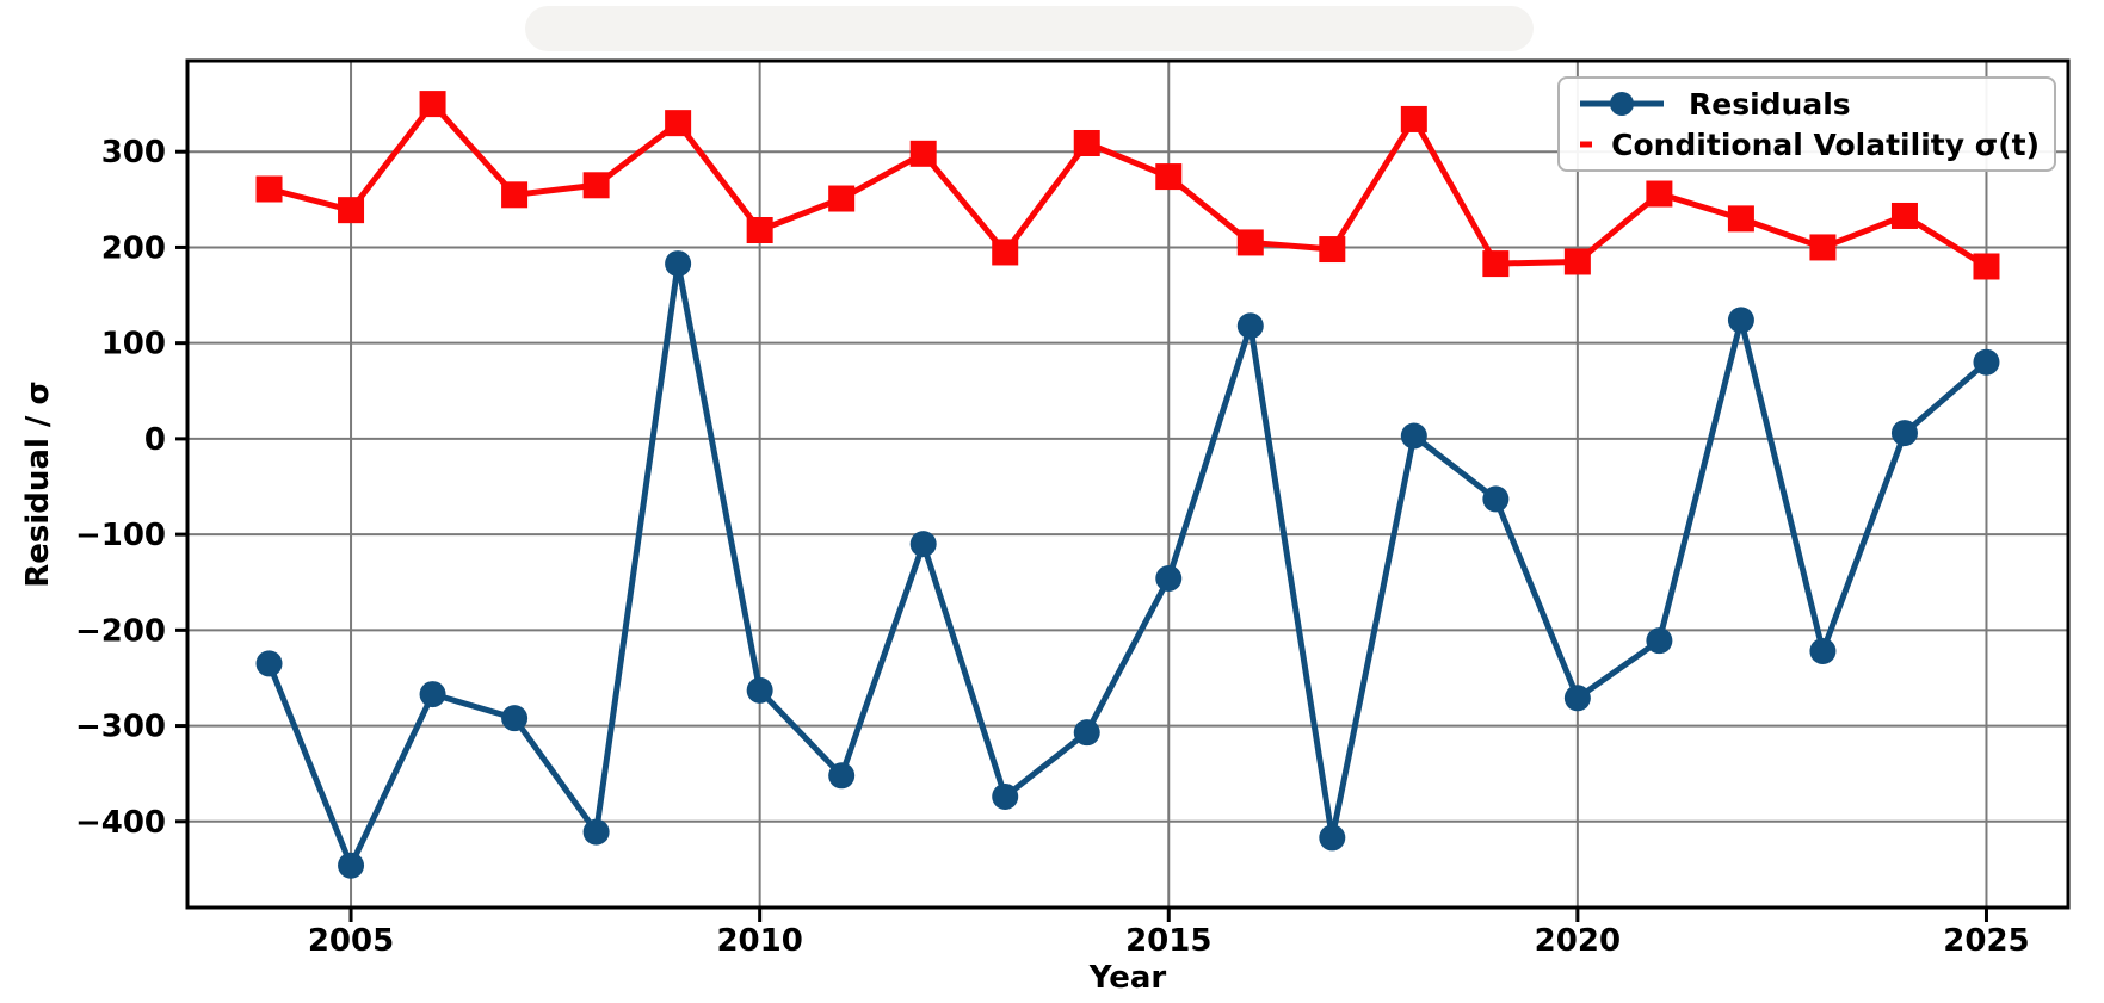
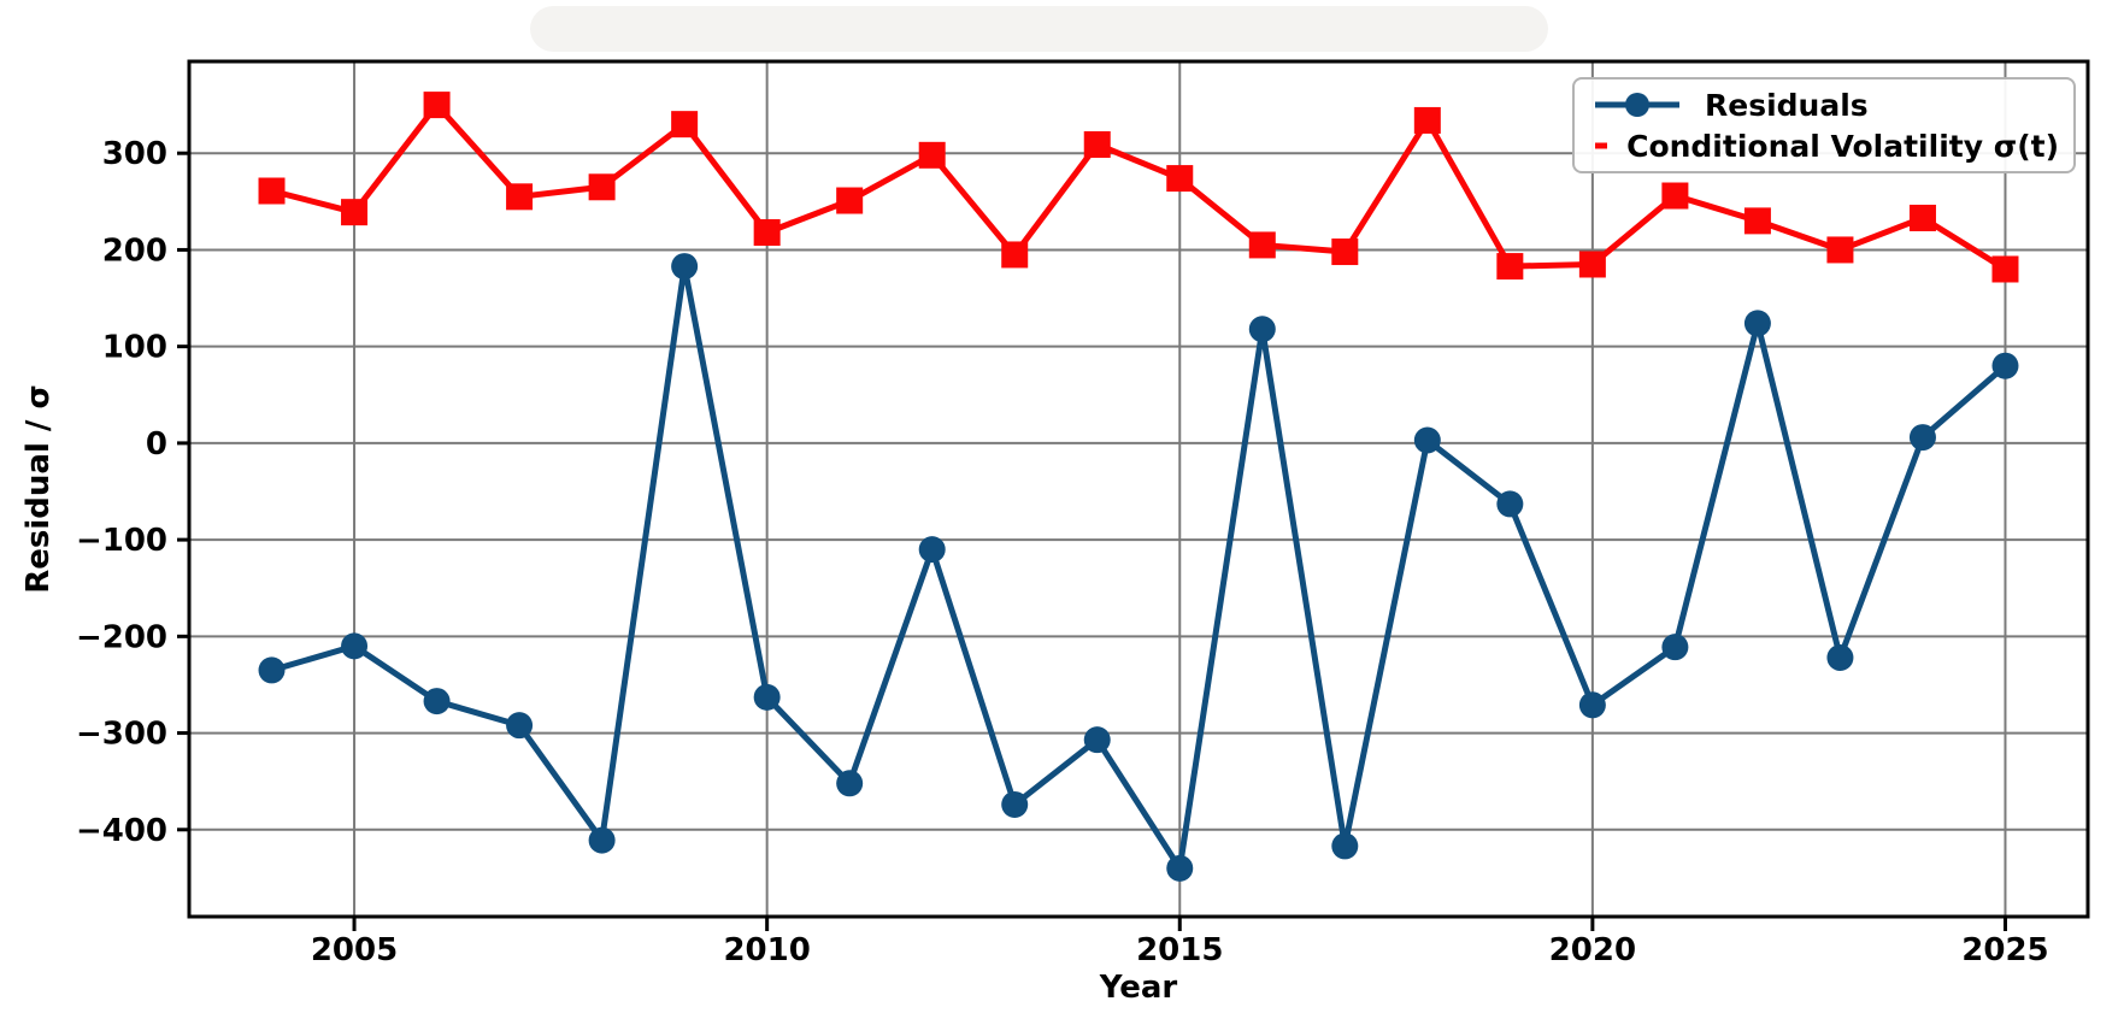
Residuals/2005: -450 -> -210
Residuals/2015: -150 -> -440
